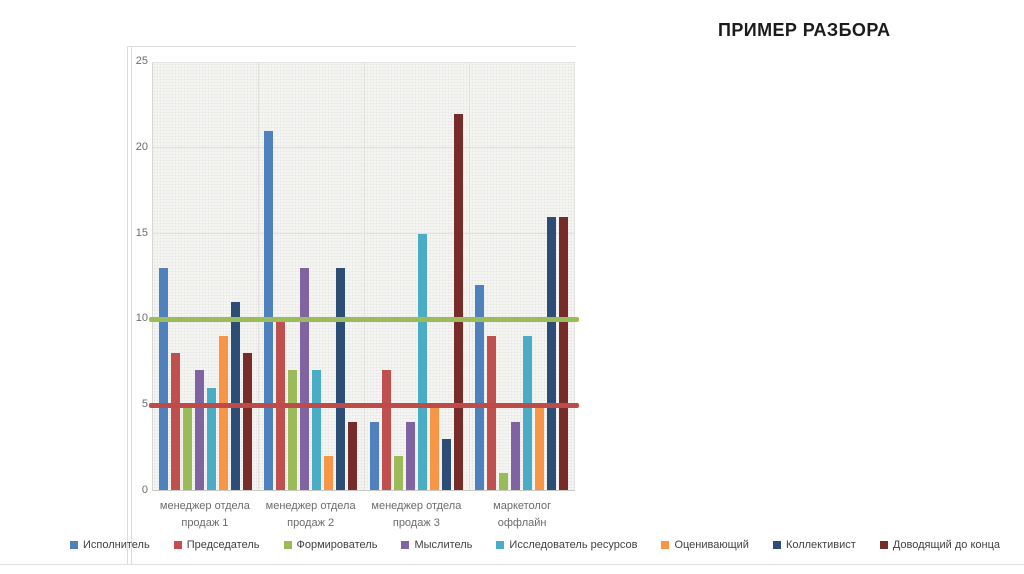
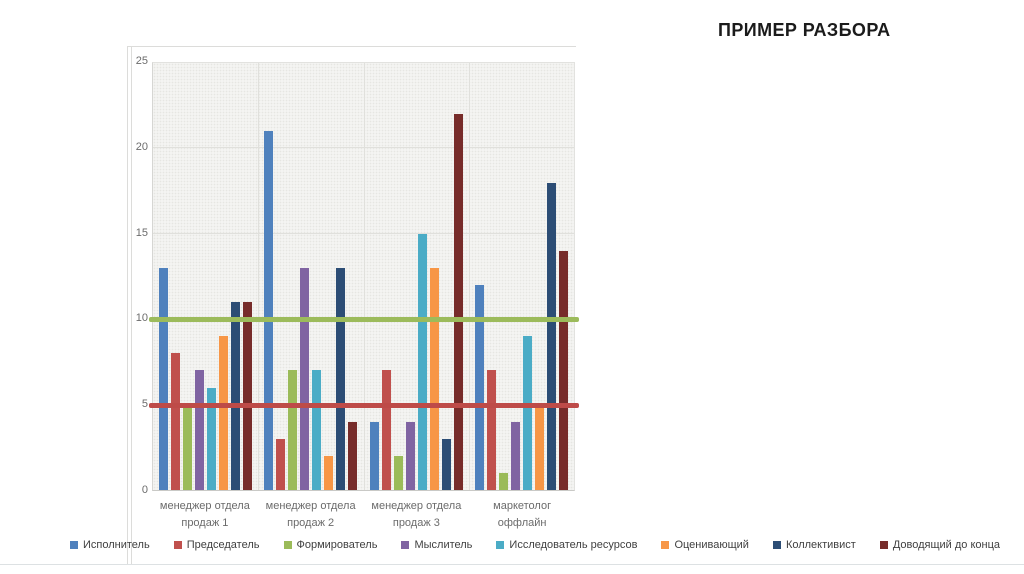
Доводящий до конца/менеджер отдела продаж 1: 8 -> 11
Председатель/менеджер отдела продаж 2: 10 -> 3
Оценивающий/менеджер отдела продаж 3: 5 -> 13
Председатель/маркетолог оффлайн: 9 -> 7
Коллективист/маркетолог оффлайн: 16 -> 18
Доводящий до конца/маркетолог оффлайн: 16 -> 14
